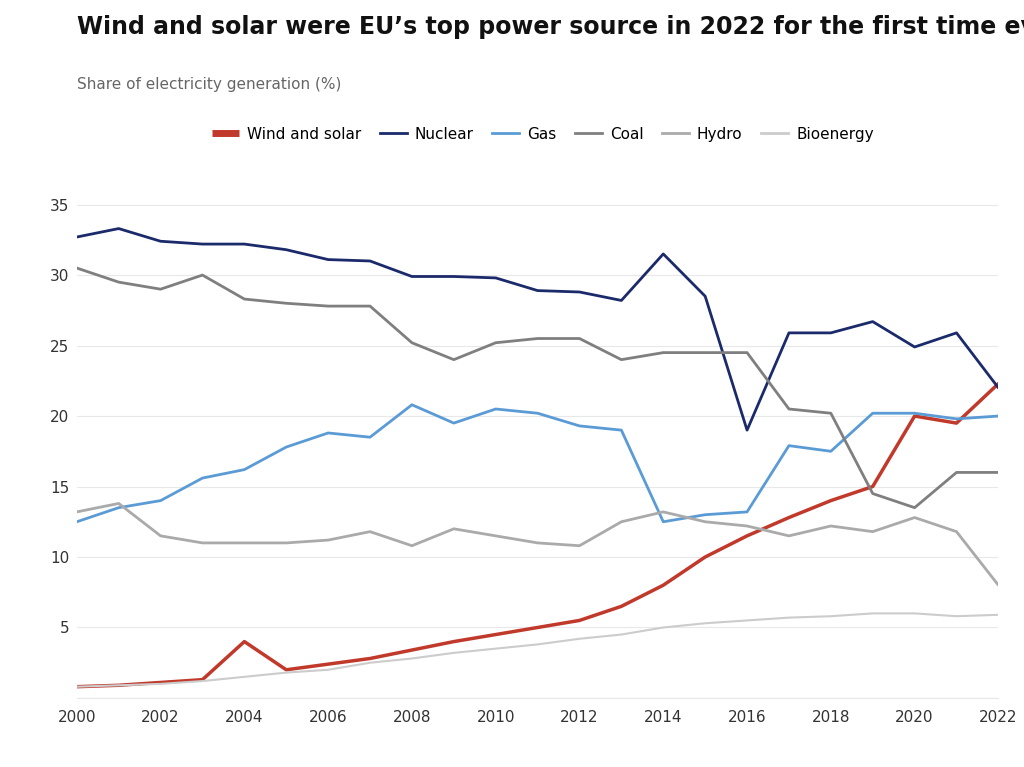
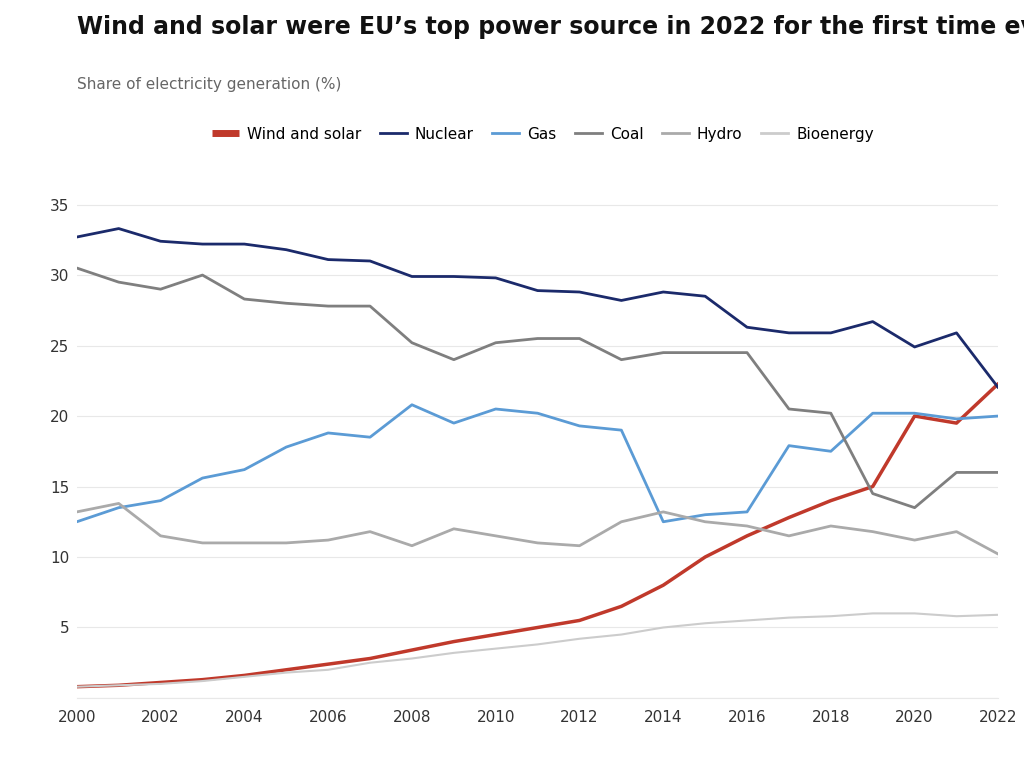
Wind and solar/2004: 4.0 -> 1.6
Nuclear/2014: 31.5 -> 28.8
Nuclear/2016: 19.0 -> 26.3
Hydro/2020: 12.8 -> 11.2
Hydro/2022: 8.0 -> 10.2
